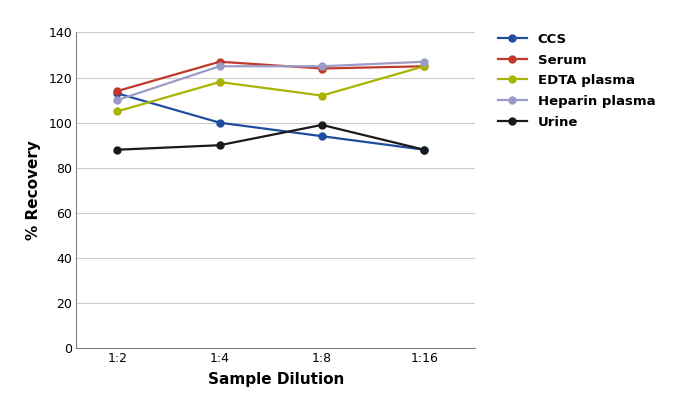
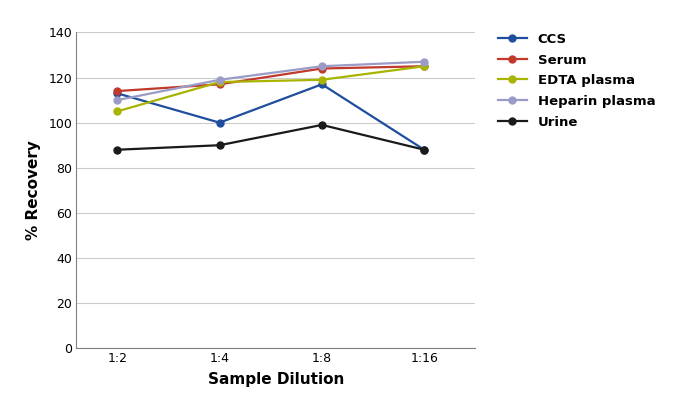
Serum/1:4: 127 -> 117
Heparin plasma/1:4: 125 -> 119
CCS/1:8: 94 -> 117
EDTA plasma/1:8: 112 -> 119
